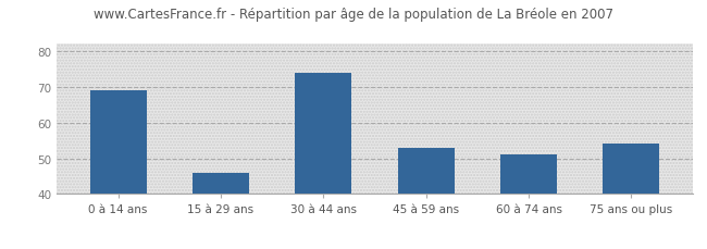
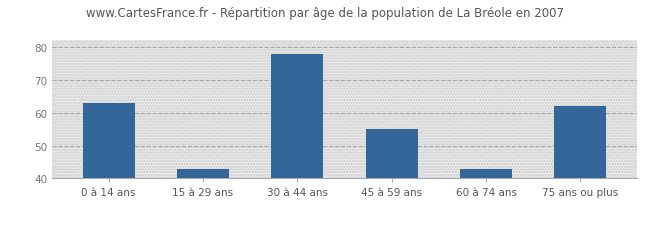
0 à 14 ans: 69 -> 63
15 à 29 ans: 46 -> 43
30 à 44 ans: 74 -> 78
45 à 59 ans: 53 -> 55
60 à 74 ans: 51 -> 43
75 ans ou plus: 54 -> 62
